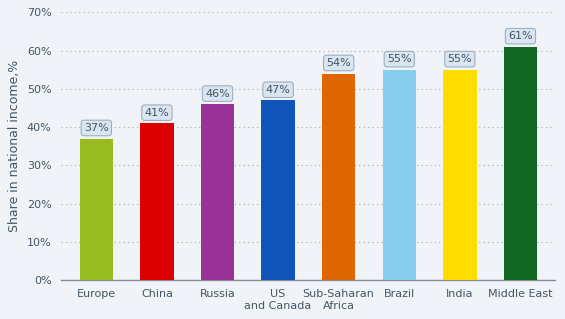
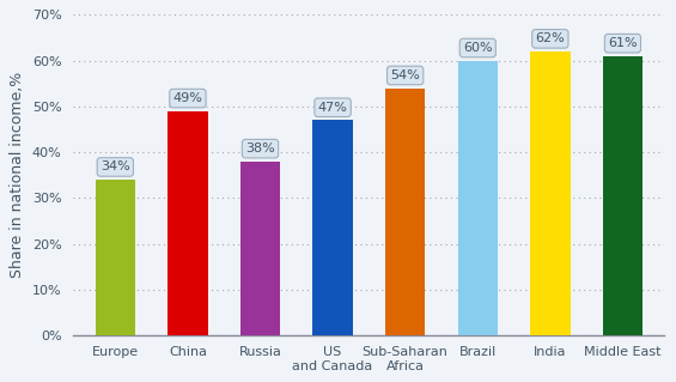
Europe: 37% -> 34%
China: 41% -> 49%
Russia: 46% -> 38%
Brazil: 55% -> 60%
India: 55% -> 62%
